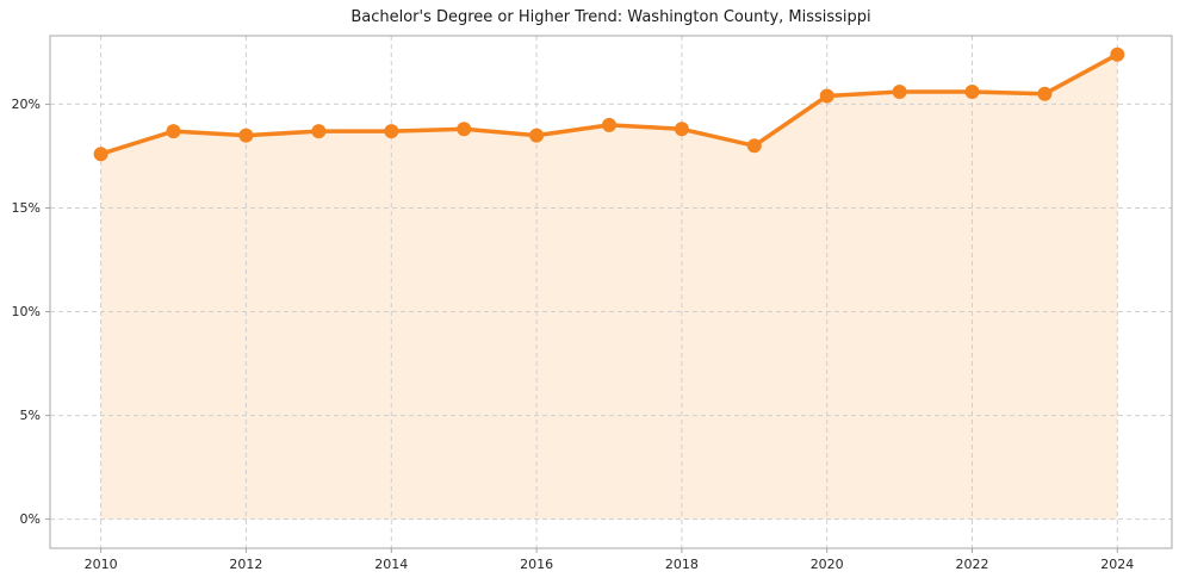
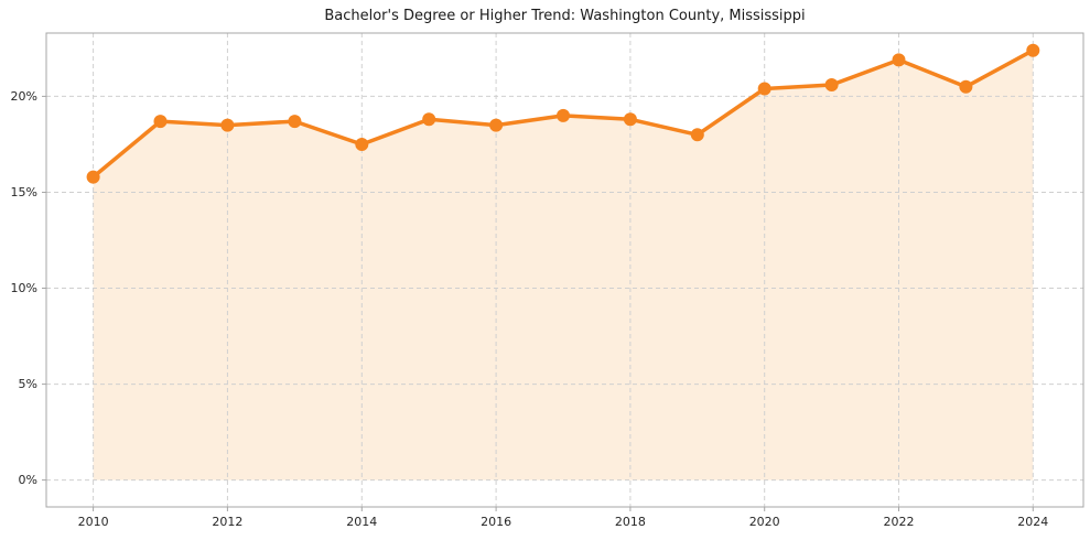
2010: 17.6% -> 15.8%
2014: 18.7% -> 17.5%
2022: 20.6% -> 21.9%
